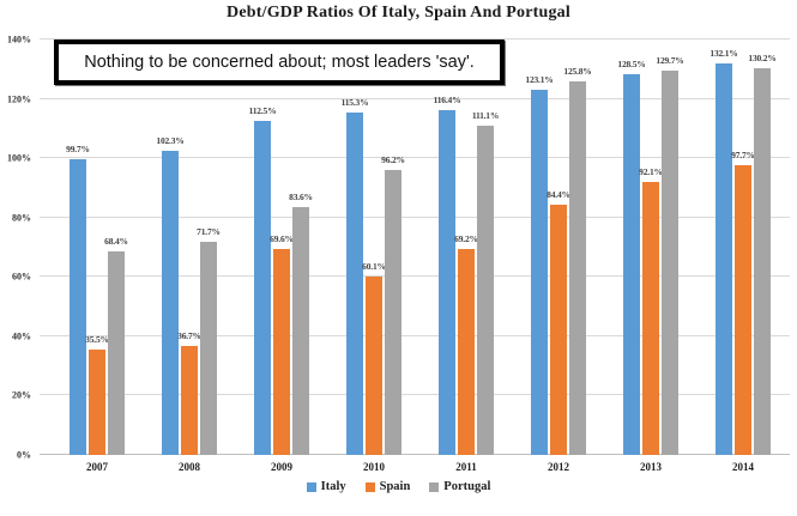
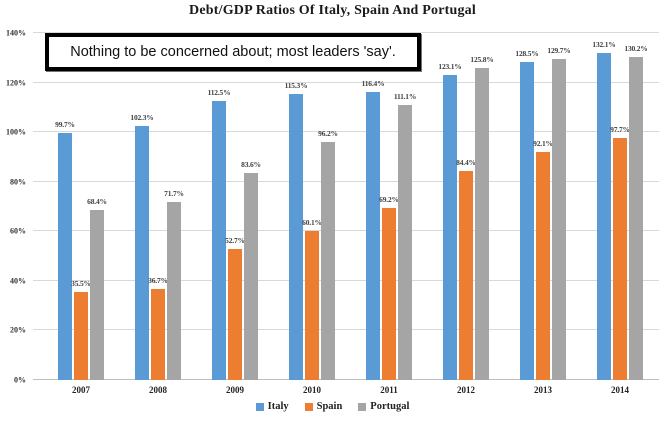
Spain/2009: 69.6% -> 52.7%
